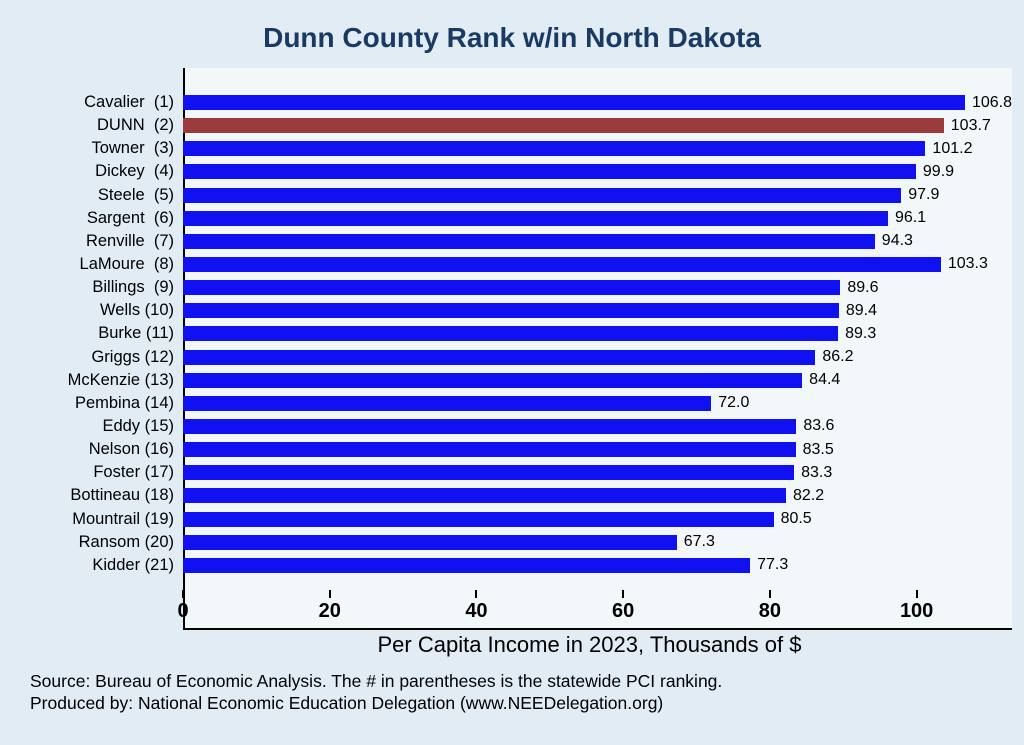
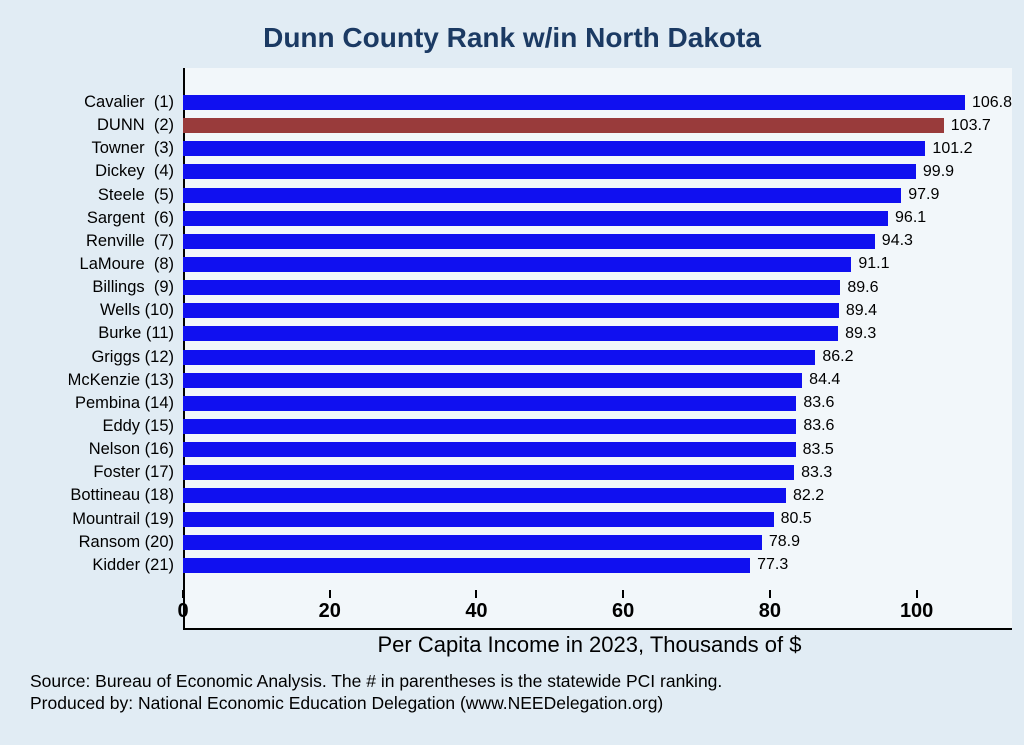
LaMoure (8): 103.3 -> 91.1
Pembina (14): 72.0 -> 83.6
Ransom (20): 67.3 -> 78.9
